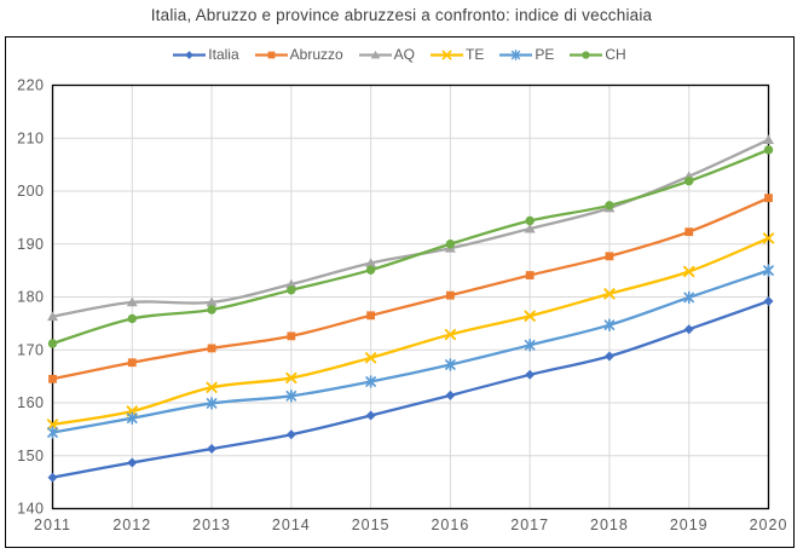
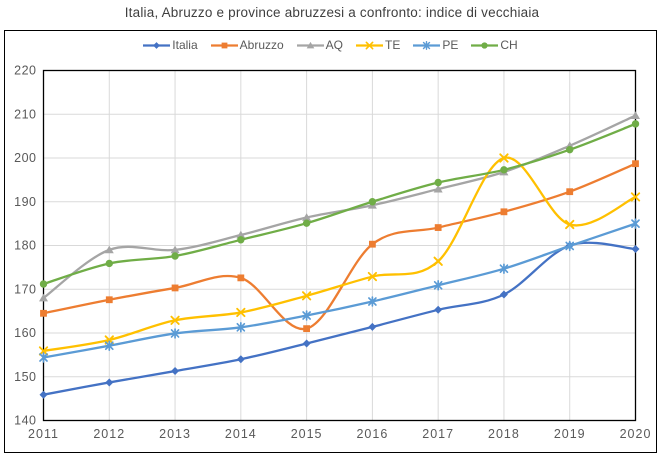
AQ/2011: 176 -> 168
Abruzzo/2015: 176 -> 161
TE/2018: 181 -> 200
Italia/2019: 174 -> 180
